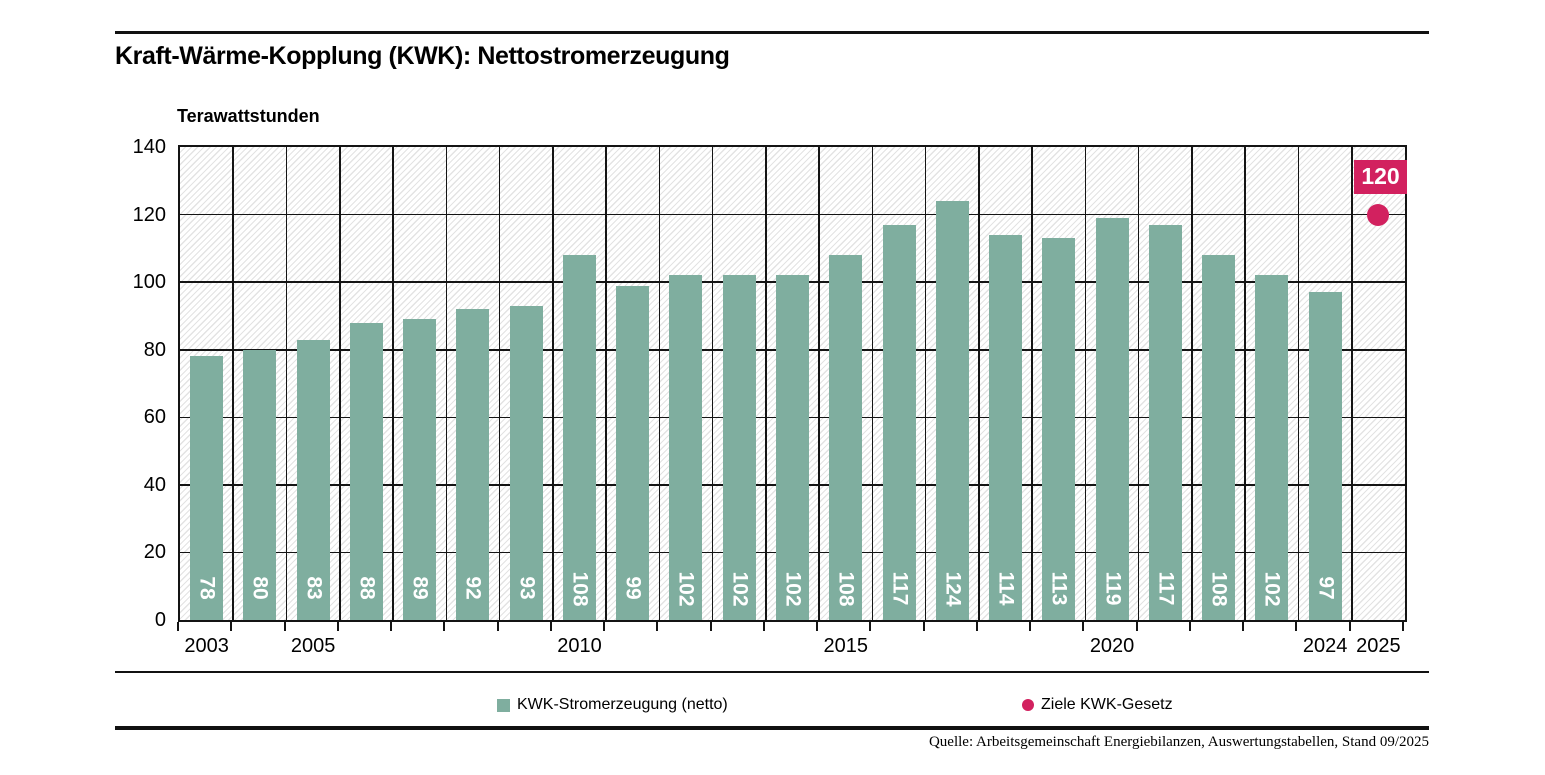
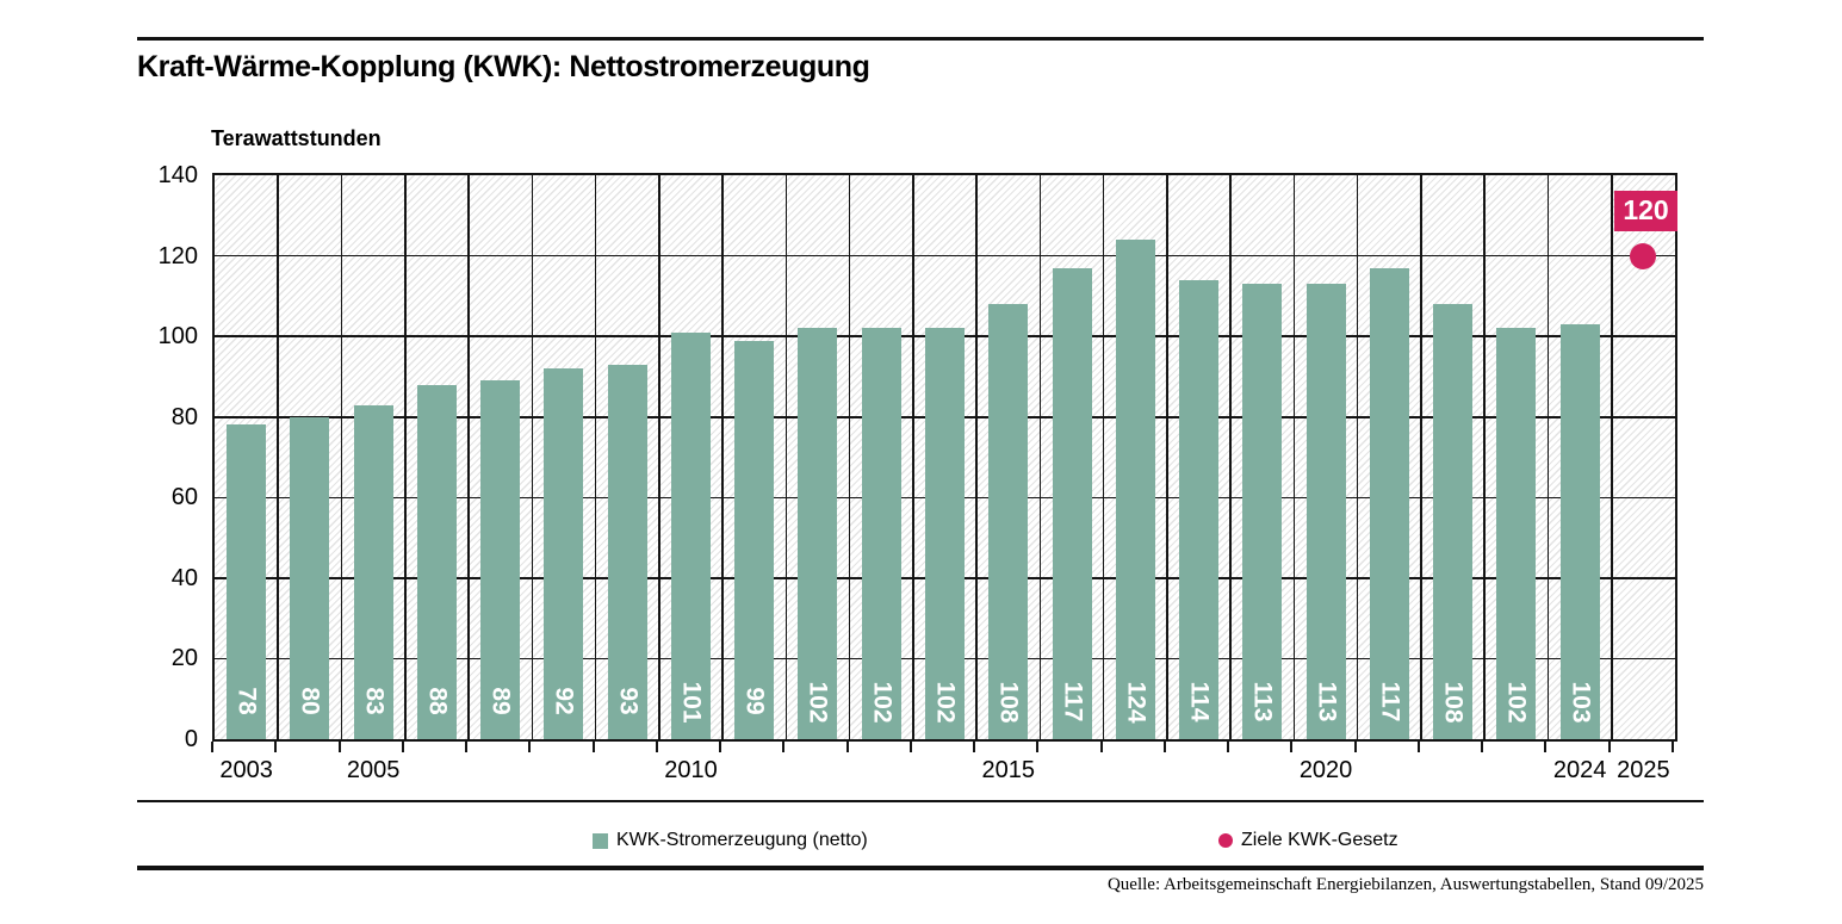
2010: 108 -> 101
2020: 119 -> 113
2024: 97 -> 103
